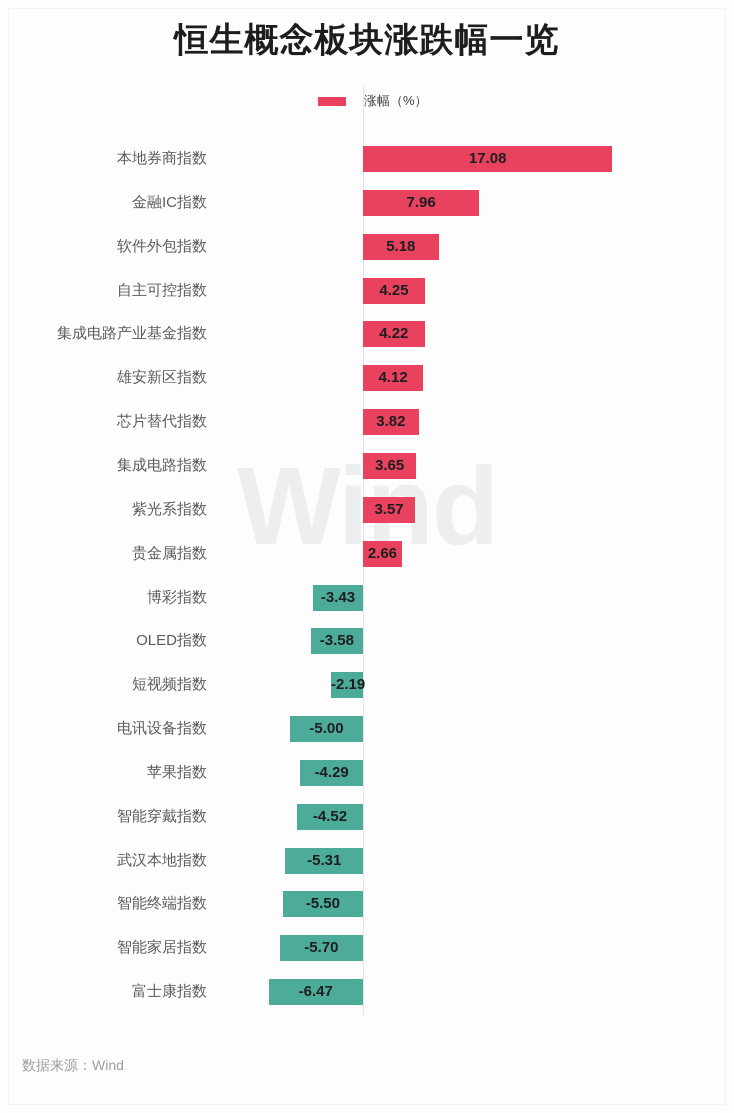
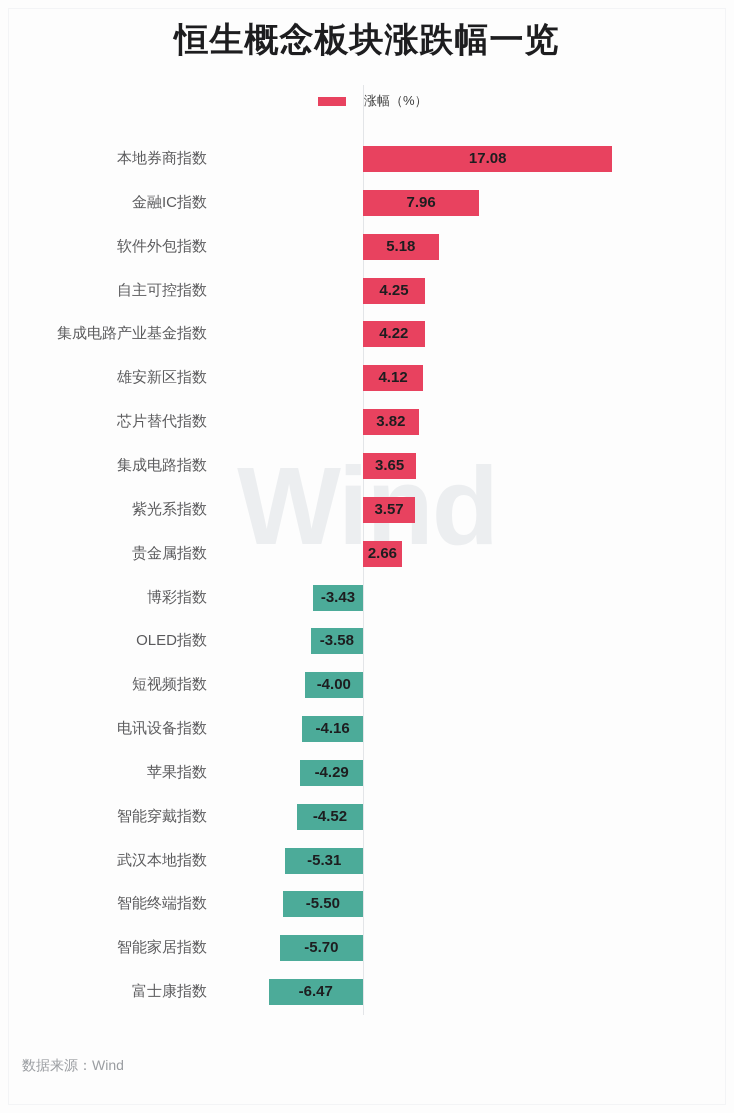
短视频指数: -2.19 -> -4.00
电讯设备指数: -5.00 -> -4.16
